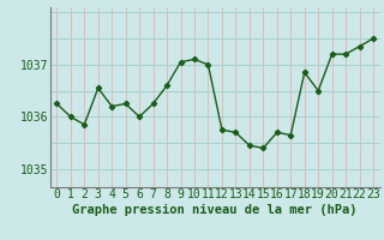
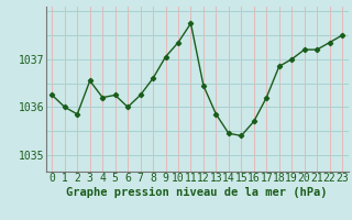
10: 1037.10 -> 1037.35
11: 1037.00 -> 1037.75
12: 1035.75 -> 1036.45
13: 1035.70 -> 1035.85
17: 1035.65 -> 1036.20
19: 1036.50 -> 1037.00
